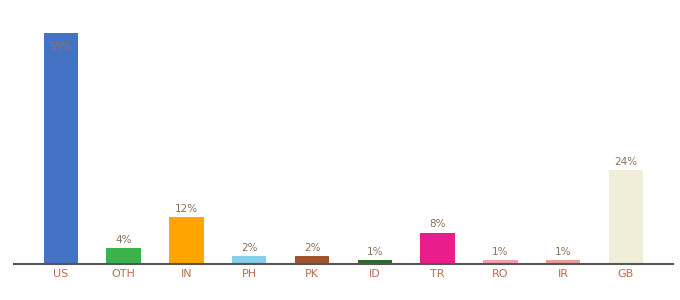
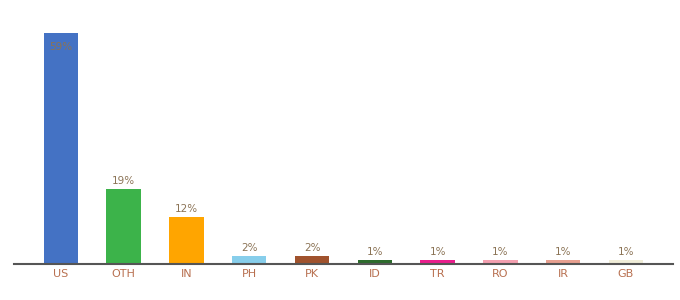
OTH: 4% -> 19%
TR: 8% -> 1%
GB: 24% -> 1%
